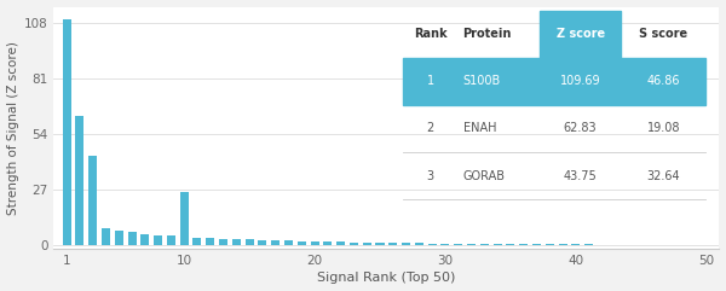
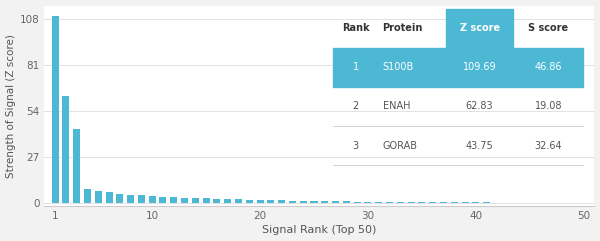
10: 26 -> 4
